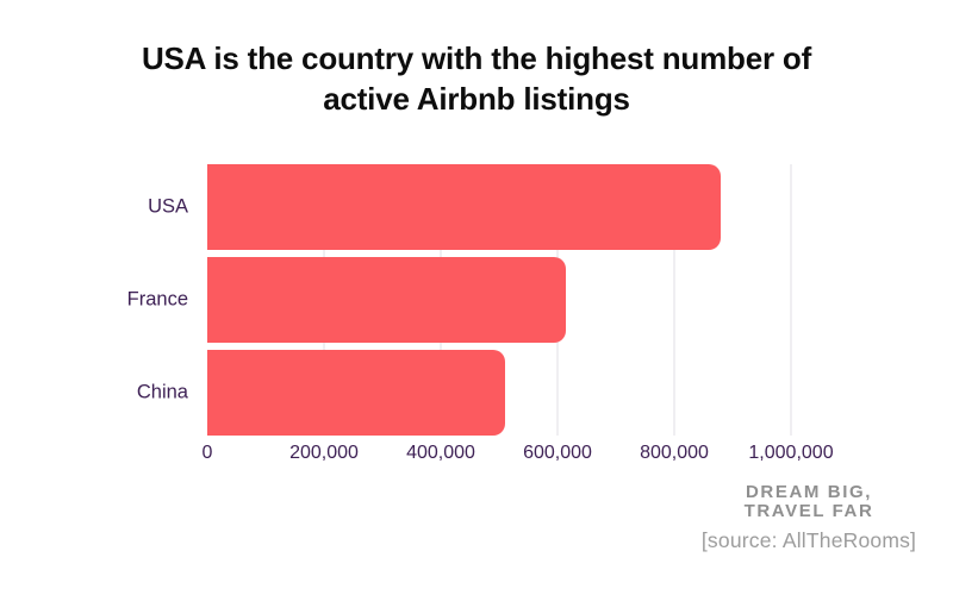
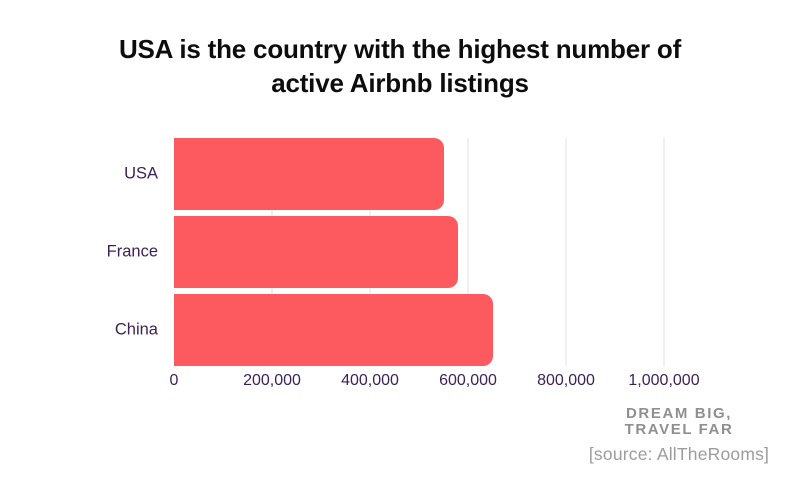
USA: 880000 -> 550000
France: 620000 -> 580000
China: 510000 -> 650000
